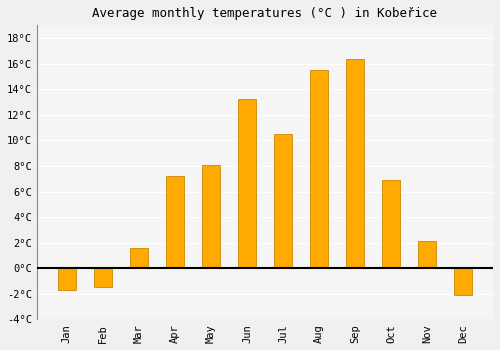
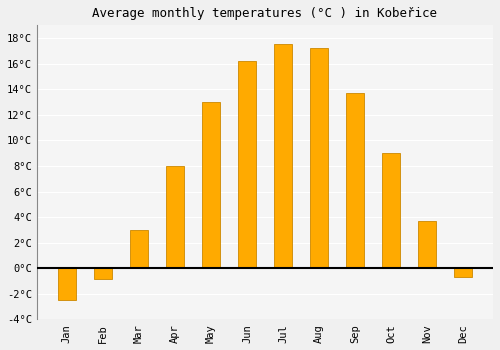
Jan: -1.7°C -> -2.5°C
Feb: -1.5°C -> -0.8°C
Mar: 1.6°C -> 3.0°C
Apr: 7.2°C -> 8.0°C
May: 8.1°C -> 13.0°C
Jun: 13.2°C -> 16.2°C
Jul: 10.5°C -> 17.5°C
Aug: 15.5°C -> 17.2°C
Sep: 16.4°C -> 13.7°C
Oct: 6.9°C -> 9.0°C
Nov: 2.1°C -> 3.7°C
Dec: -2.1°C -> -0.7°C
